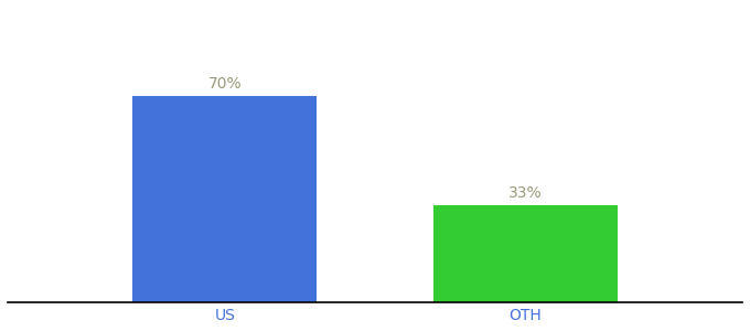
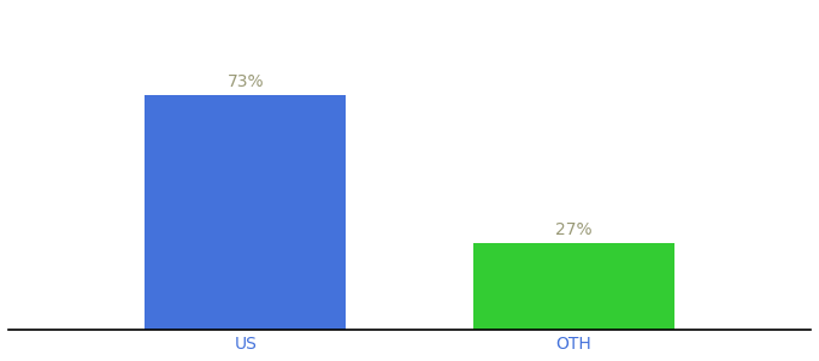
US: 70% -> 73%
OTH: 33% -> 27%
